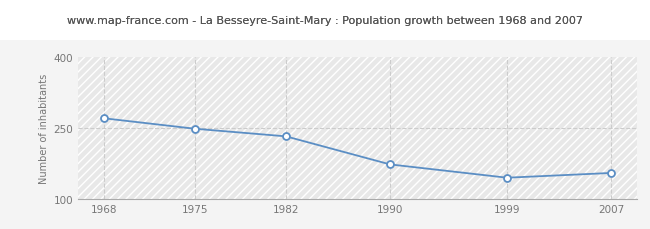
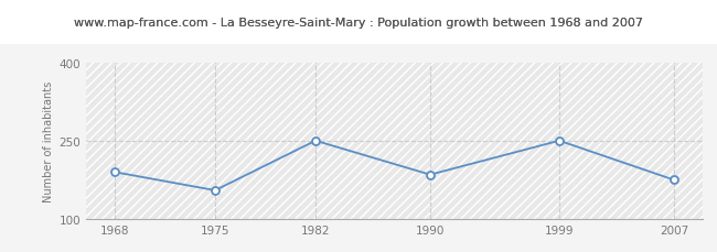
1968: 270 -> 190
1975: 248 -> 155
1982: 232 -> 250
1990: 173 -> 185
1999: 145 -> 250
2007: 155 -> 175
